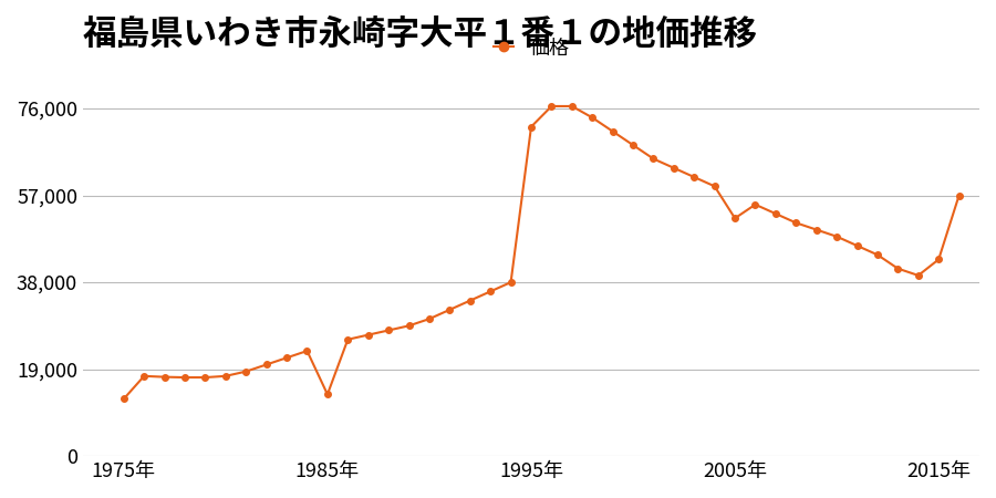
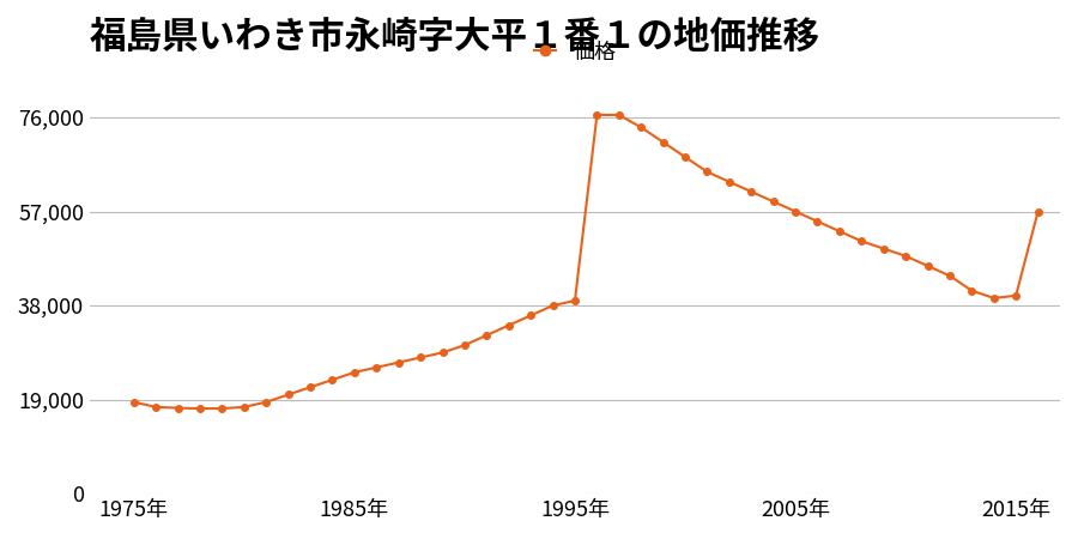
1975年: 12,500 -> 18,500
1985年: 13,500 -> 24,500
1995年: 72,000 -> 39,000
2005年: 52,000 -> 57,000
2015年: 43,000 -> 40,000
